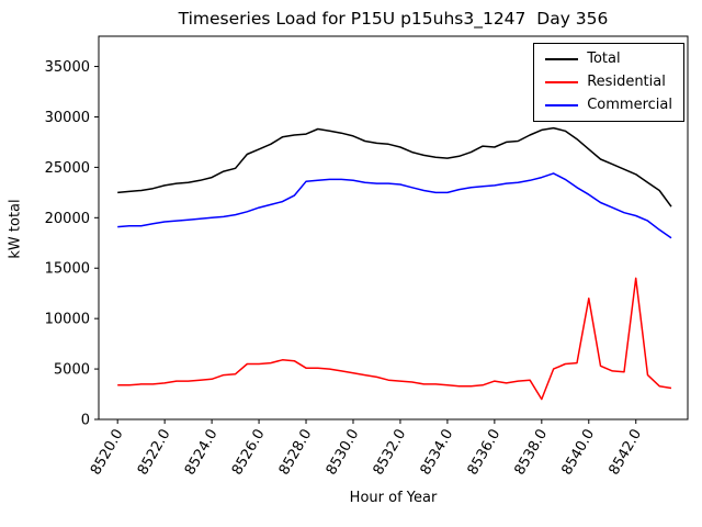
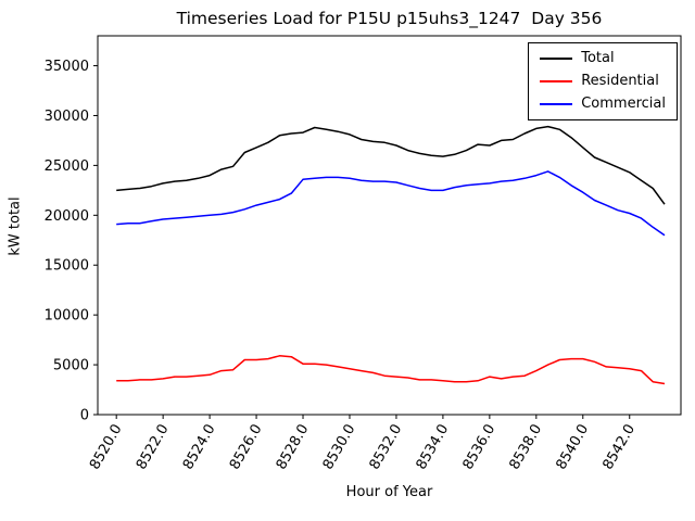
Residential/8538.0: 2000 -> 4000
Residential/8540.0: 12000 -> 6000
Residential/8542.0: 14000 -> 5000
